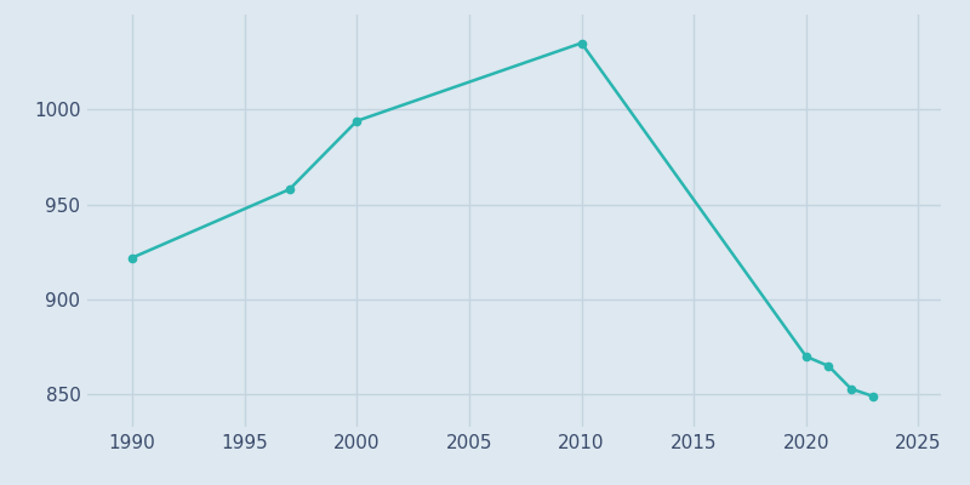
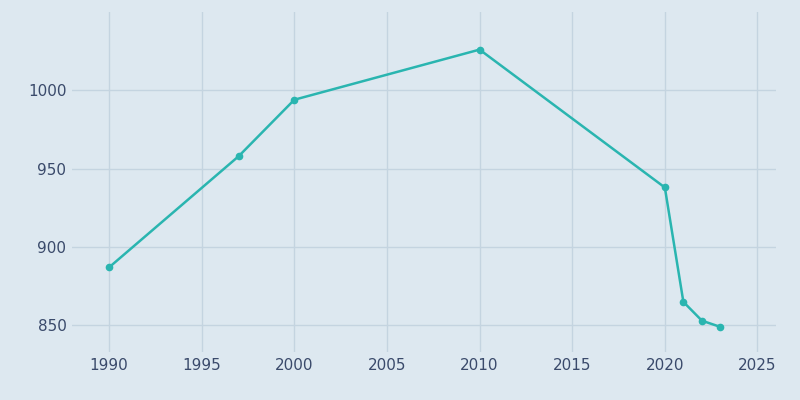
1990: 922 -> 887
2010: 1035 -> 1026
2020: 870 -> 938
